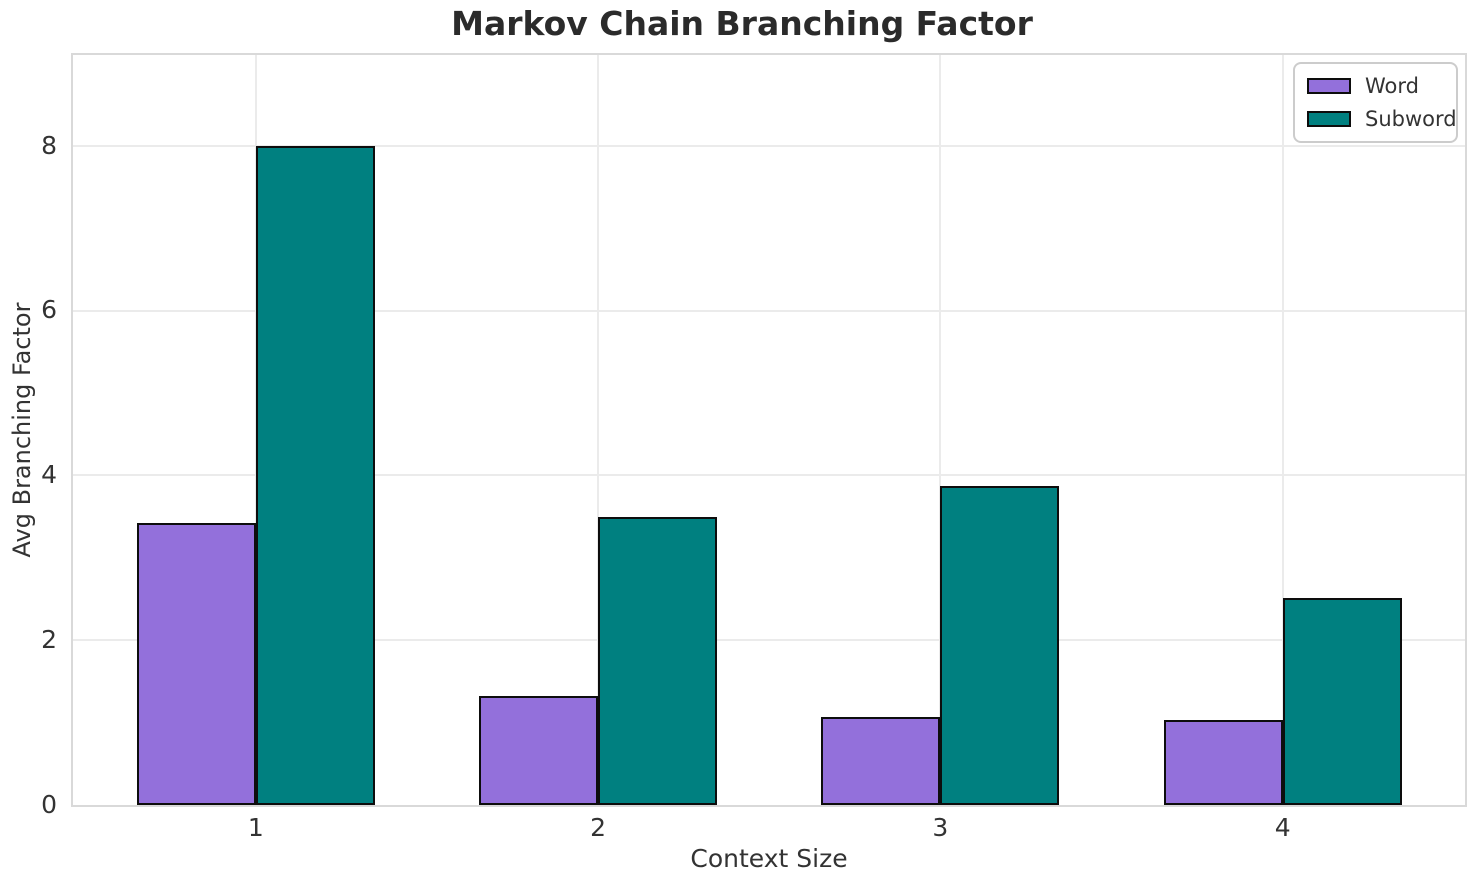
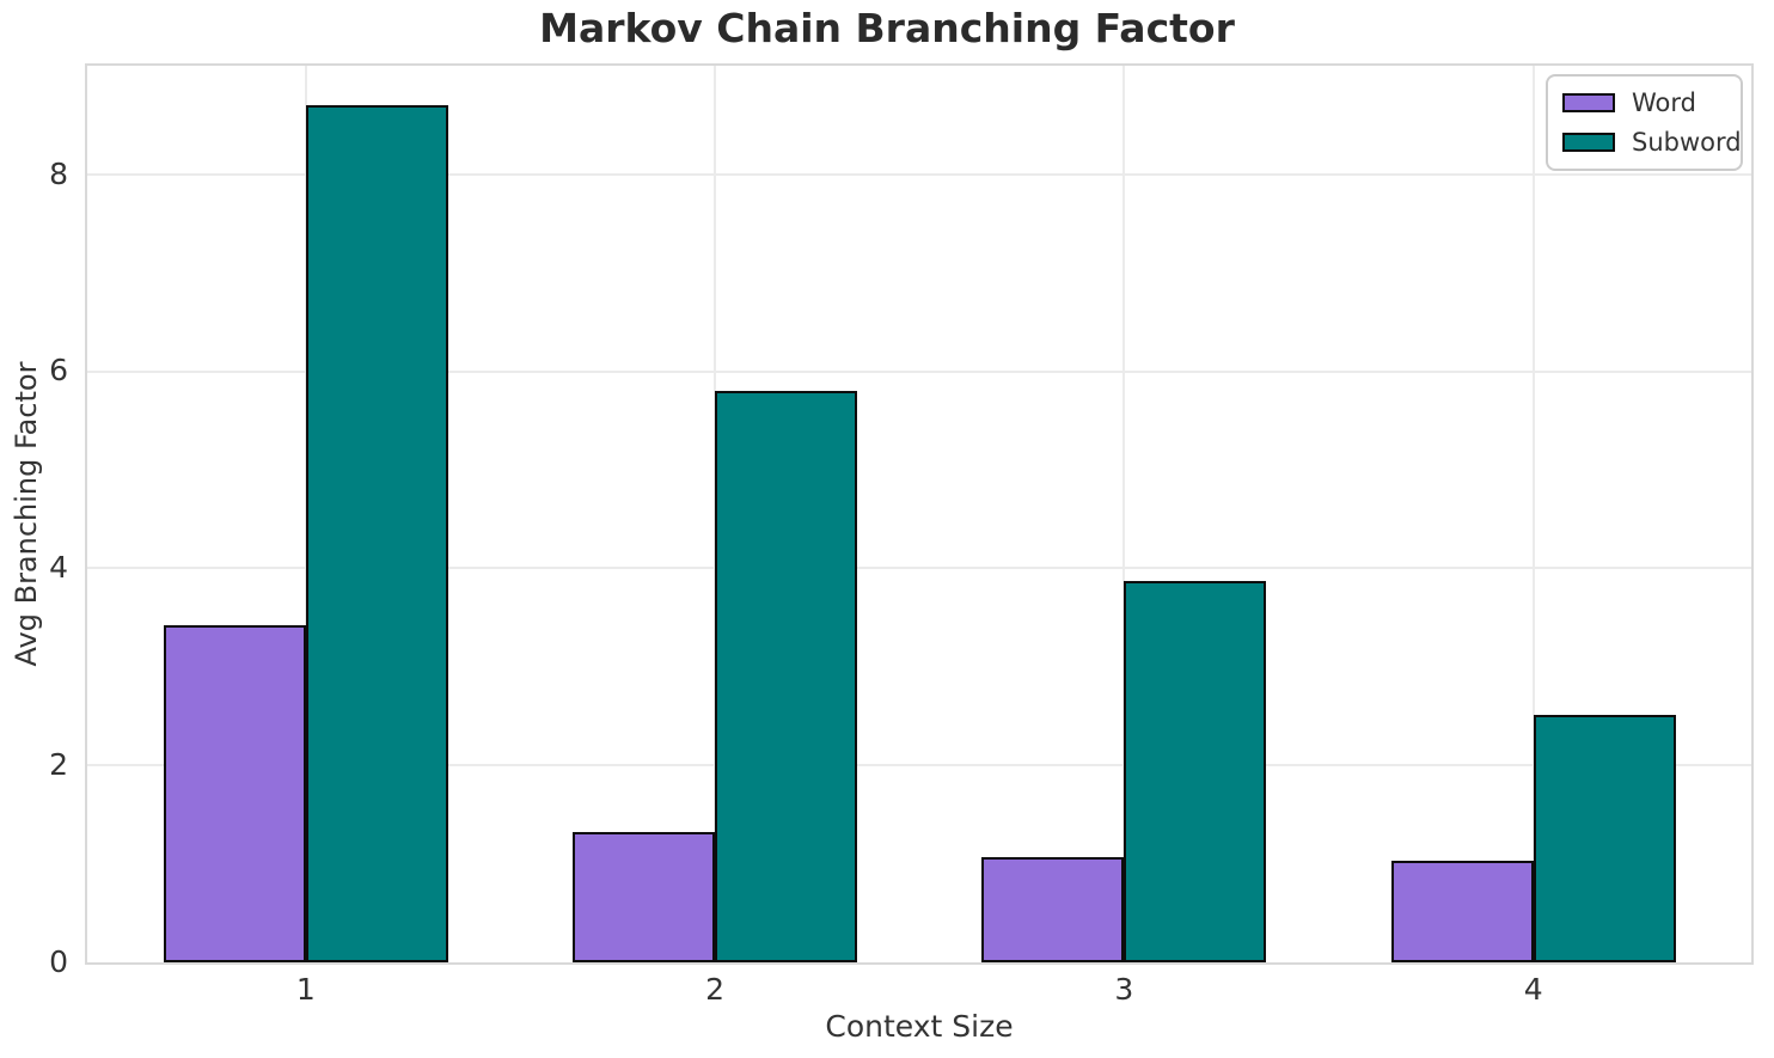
Subword/1: 8.0 -> 8.7
Subword/2: 3.5 -> 5.8
